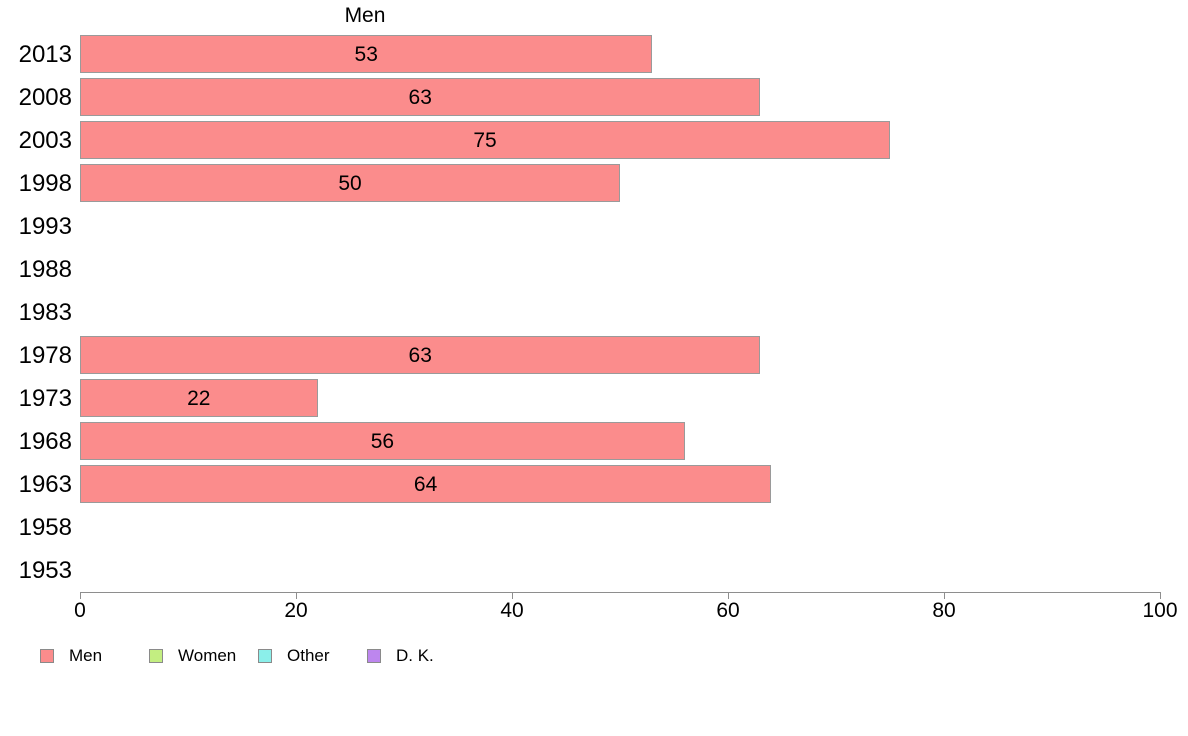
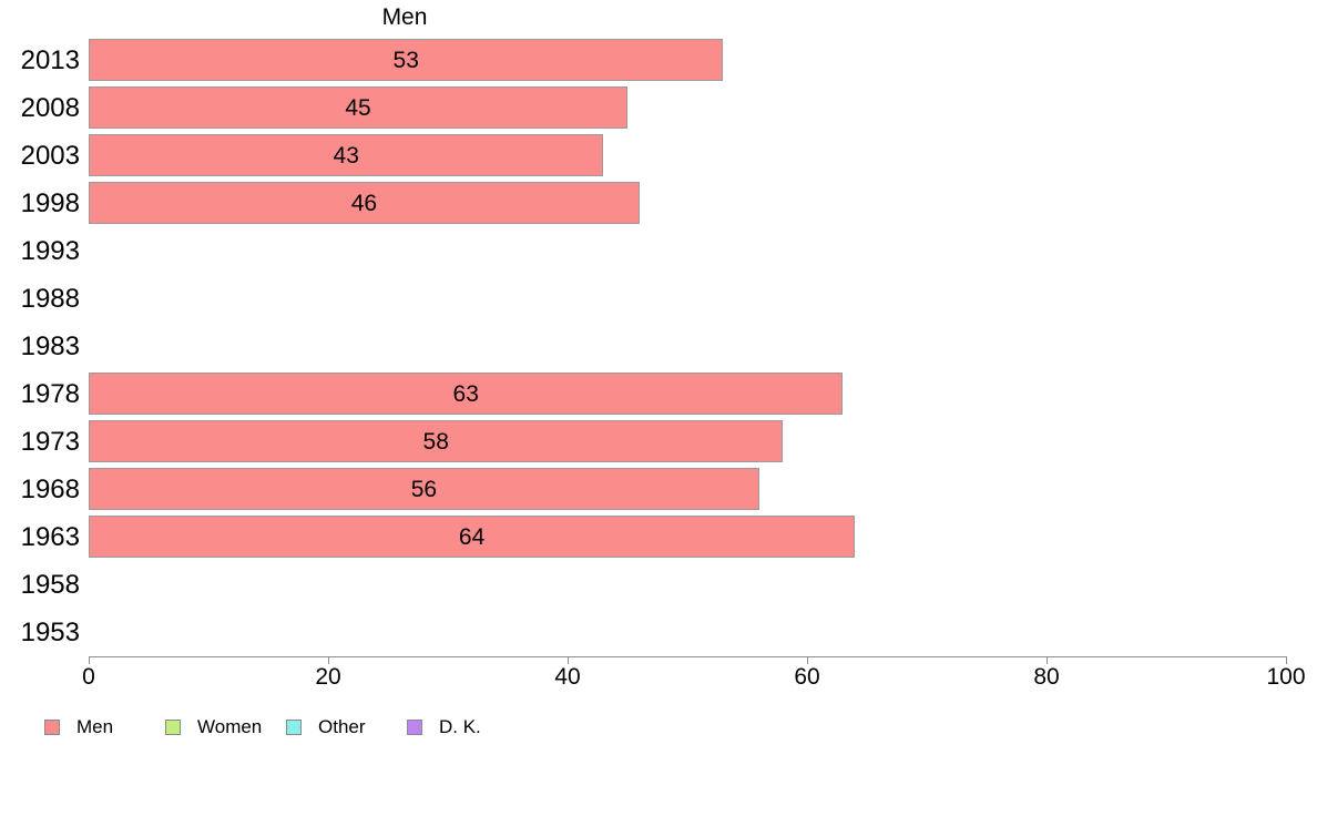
2008: 63 -> 45
2003: 75 -> 43
1998: 50 -> 46
1973: 22 -> 58
